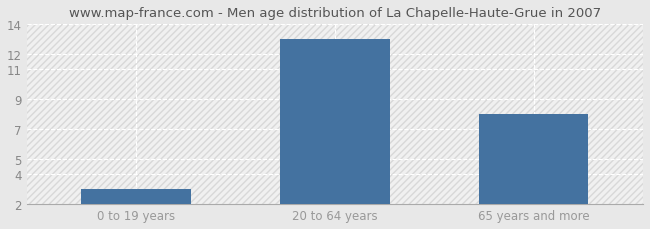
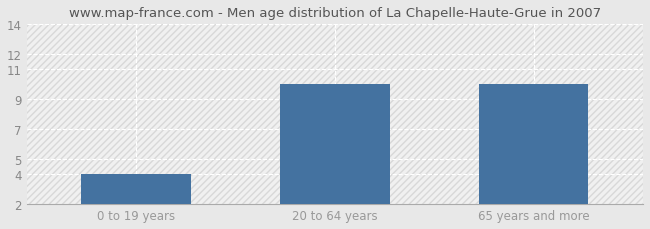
0 to 19 years: 3 -> 4
20 to 64 years: 13 -> 10
65 years and more: 8 -> 10
